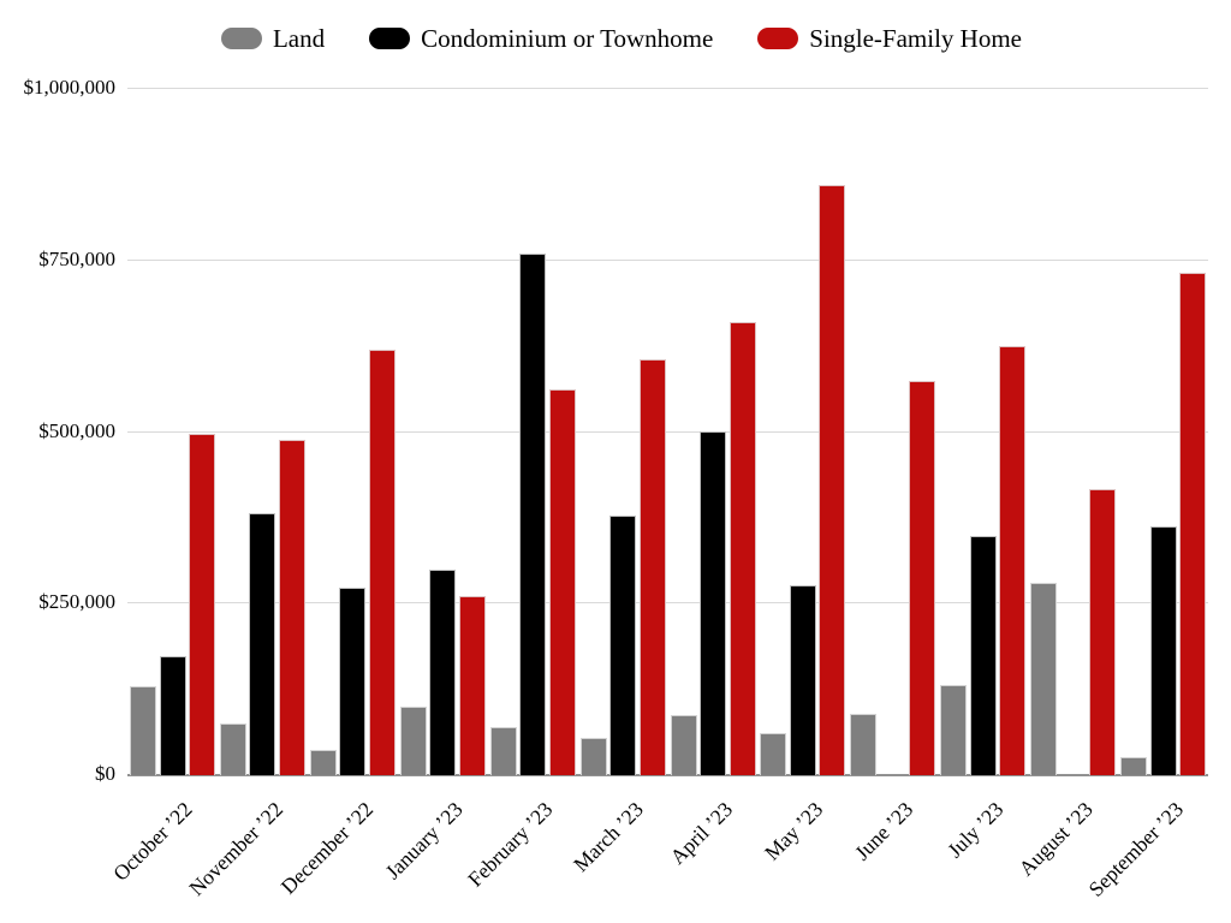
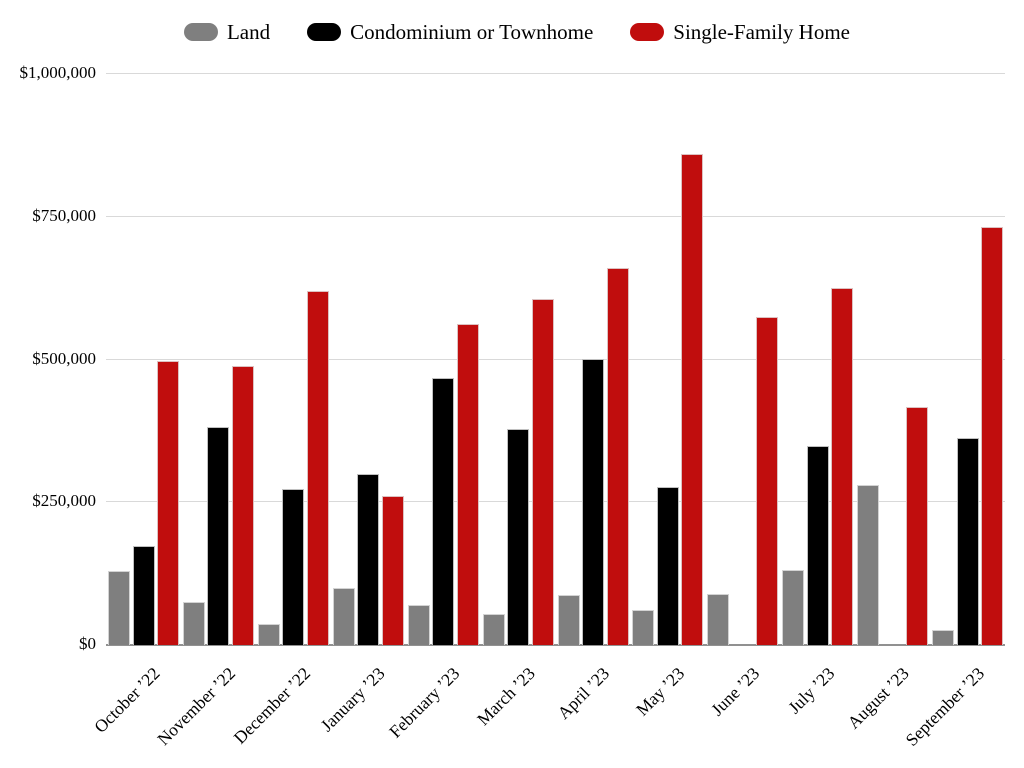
Condominium or Townhome/February ’23: $760000 -> $470000
